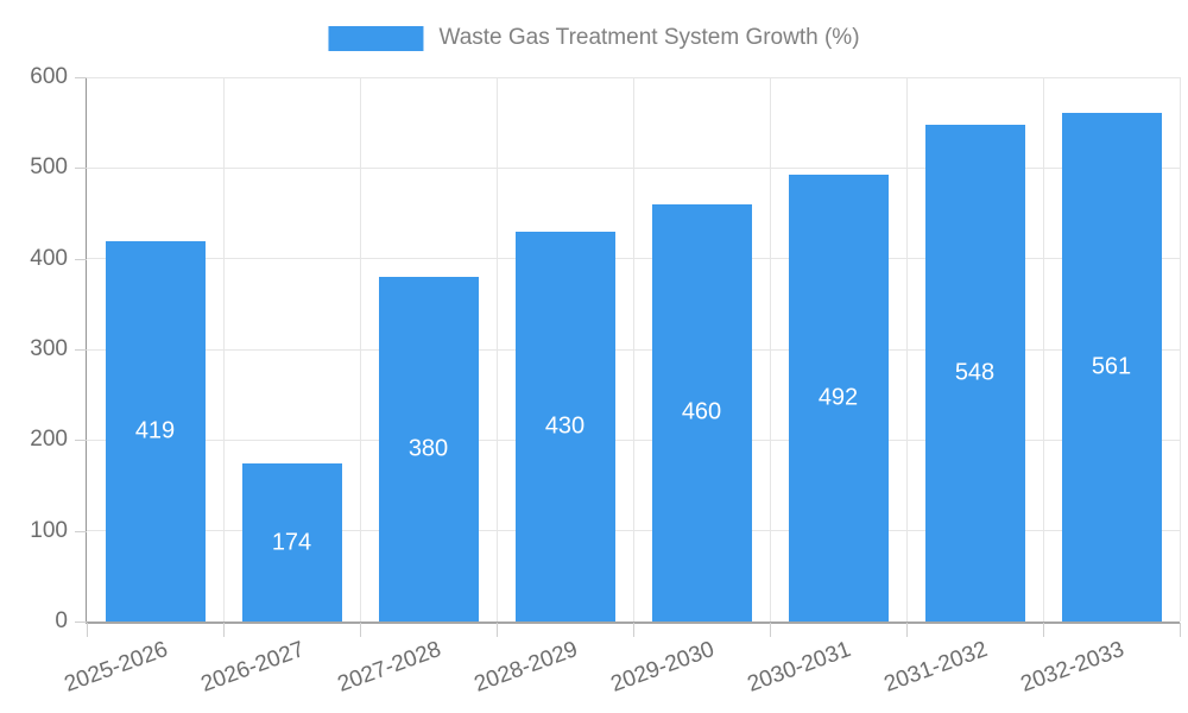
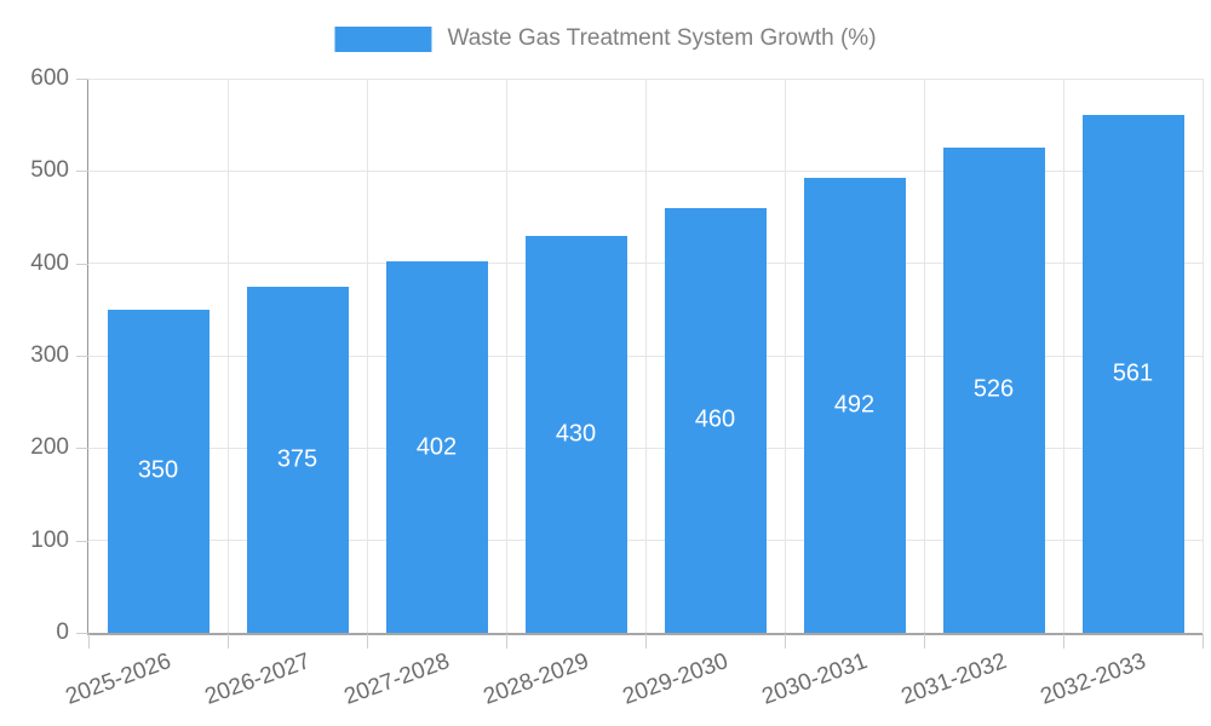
2025-2026: 419 -> 350
2026-2027: 174 -> 375
2027-2028: 380 -> 402
2031-2032: 548 -> 526
